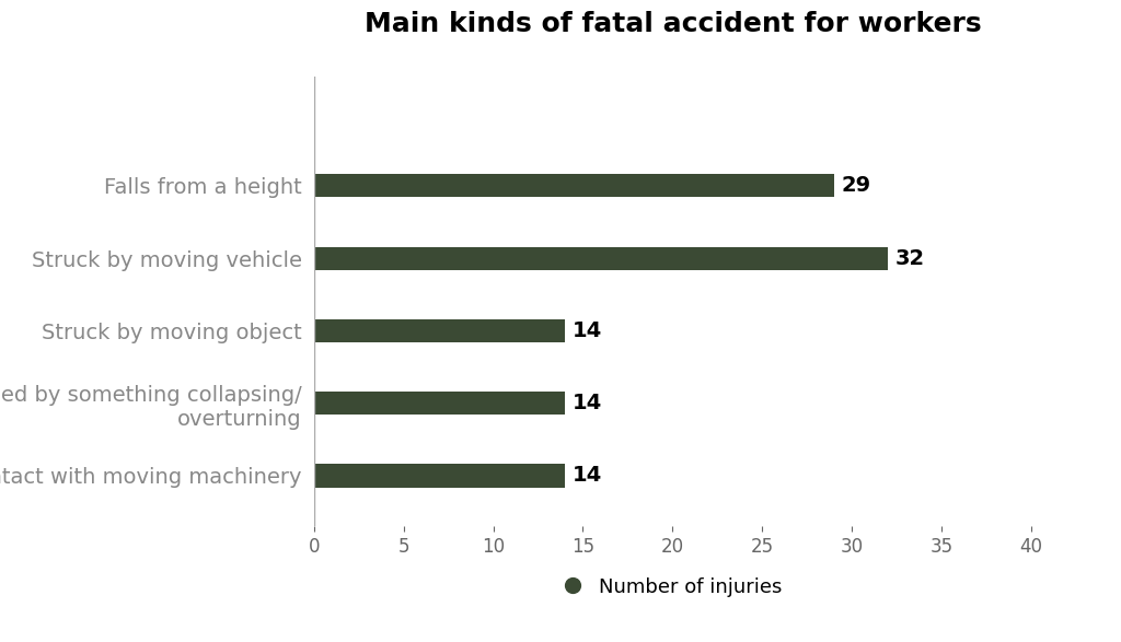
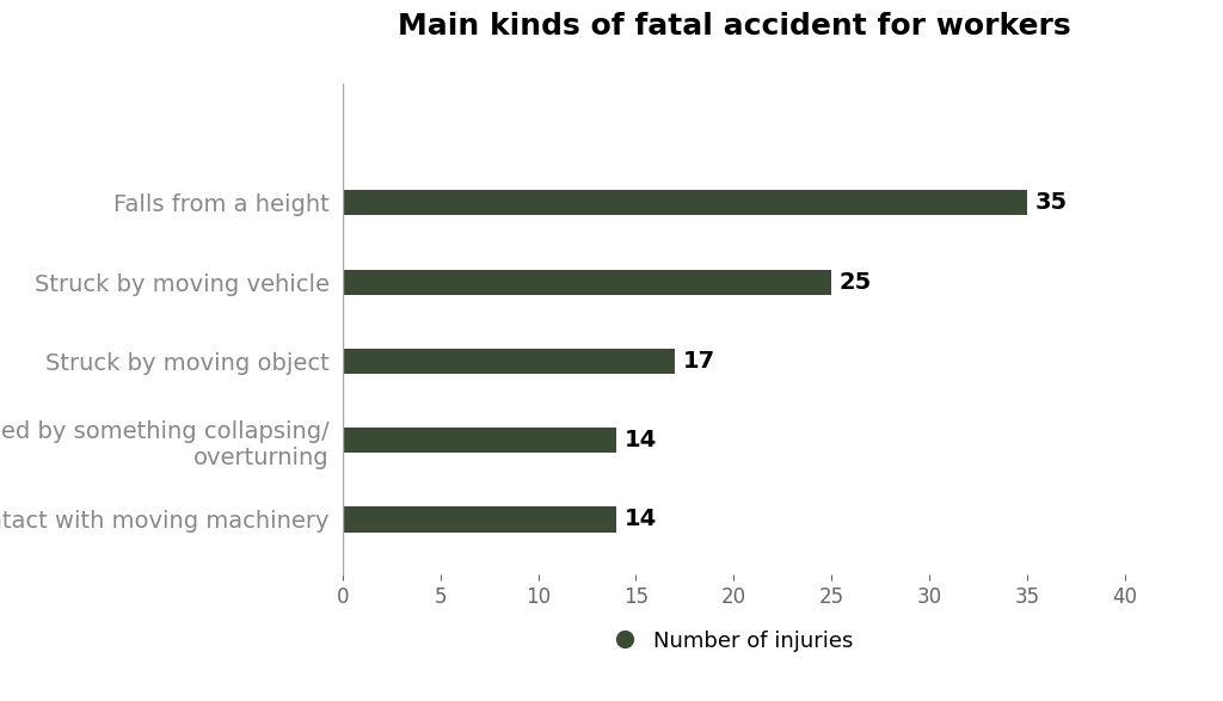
Falls from a height: 29 -> 35
Struck by moving vehicle: 32 -> 25
Struck by moving object: 14 -> 17
